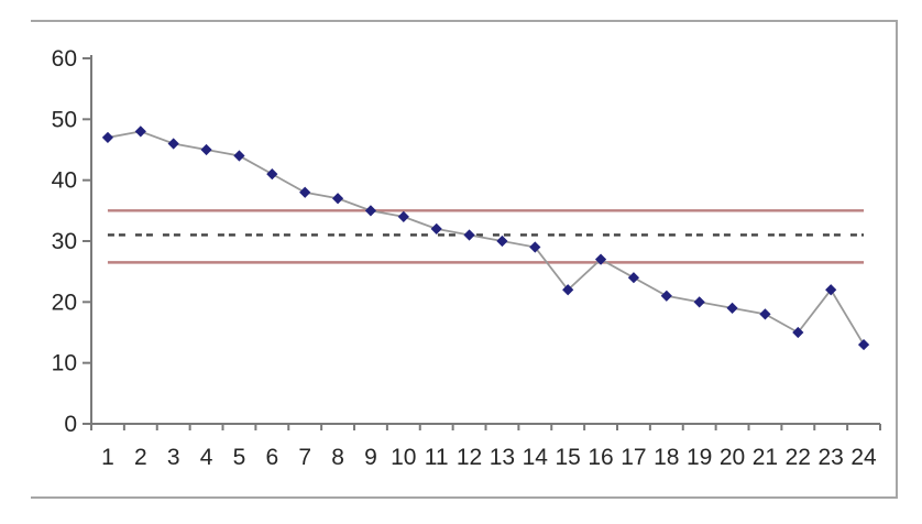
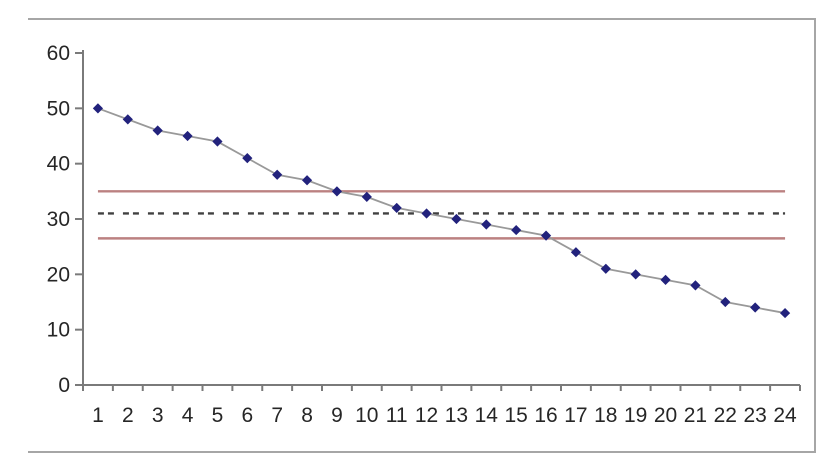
1: 47 -> 50
15: 22 -> 28
23: 22 -> 14
